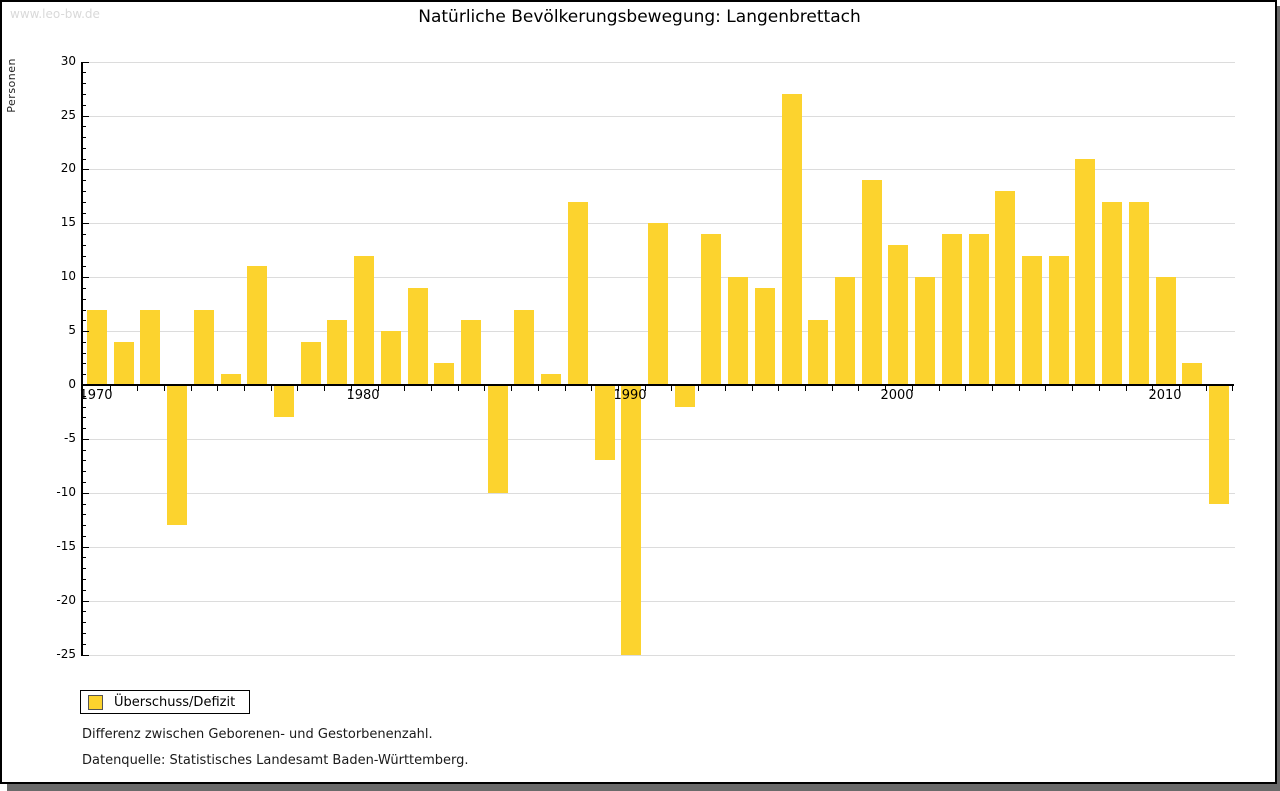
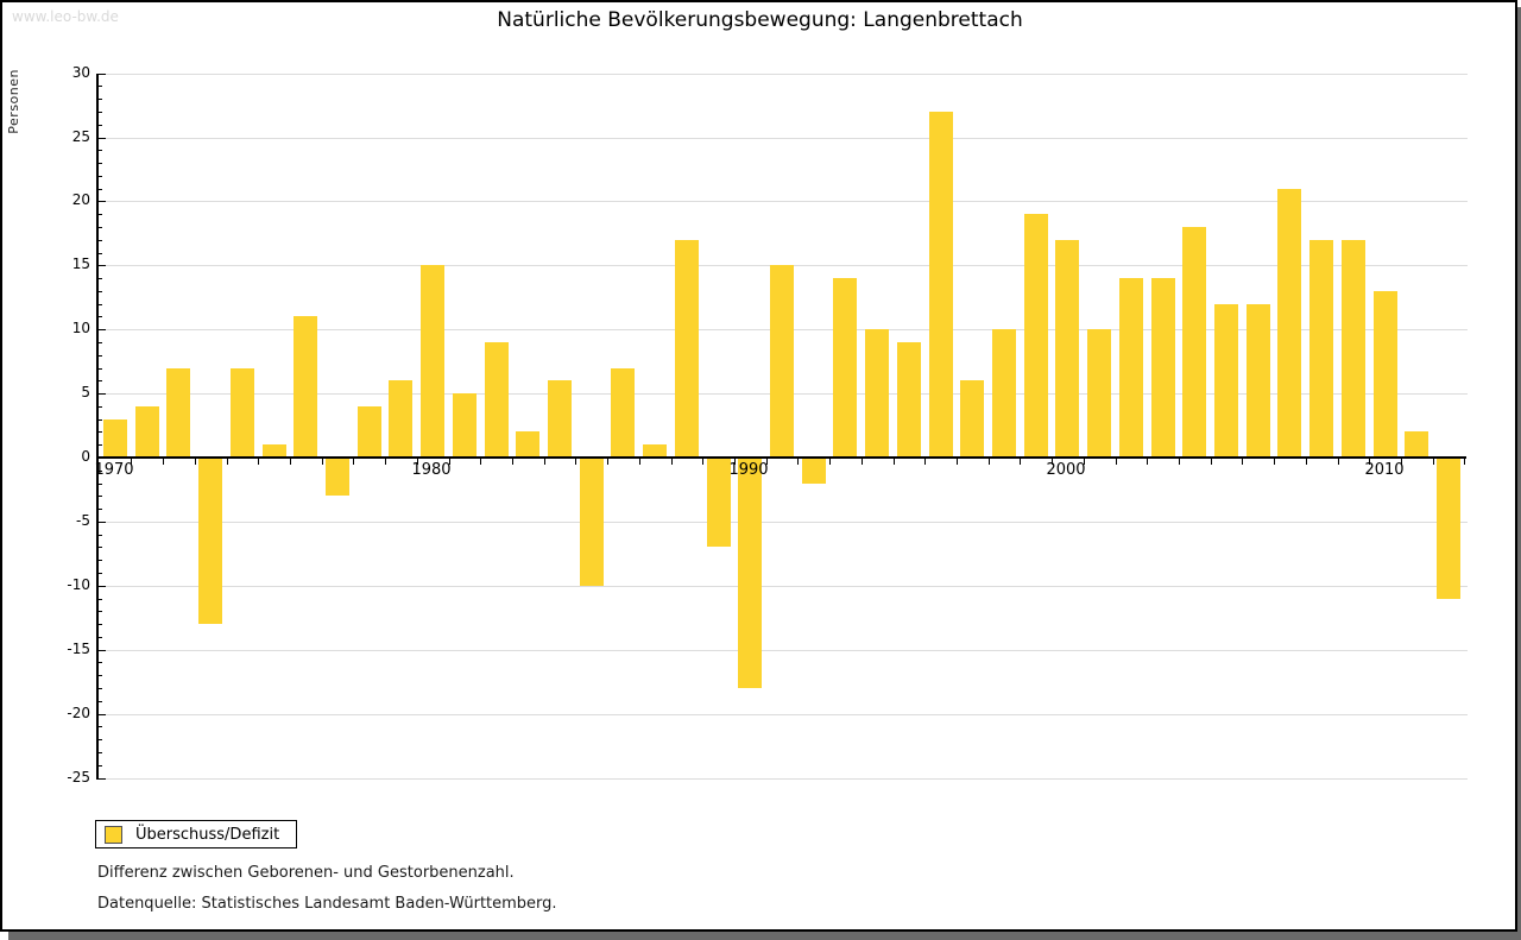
1970: 7 -> 3
1980: 12 -> 15
1990: -25 -> -18
2000: 13 -> 17
2010: 10 -> 13
